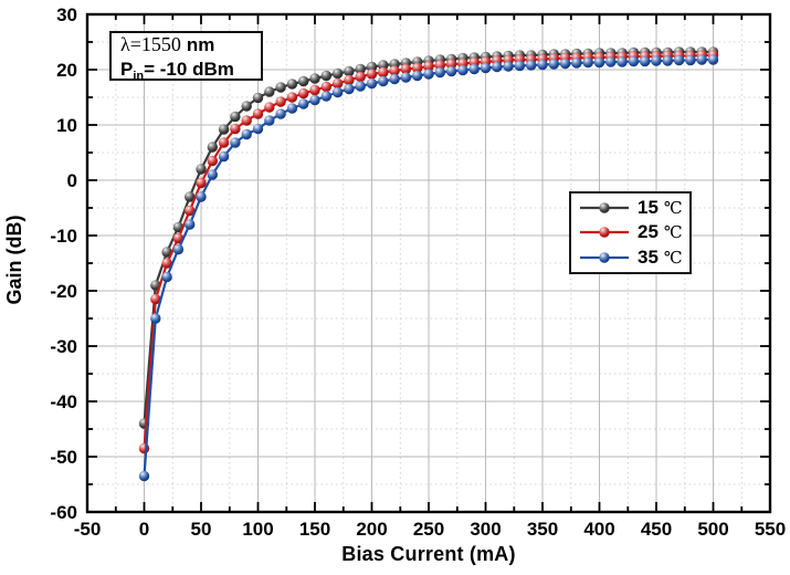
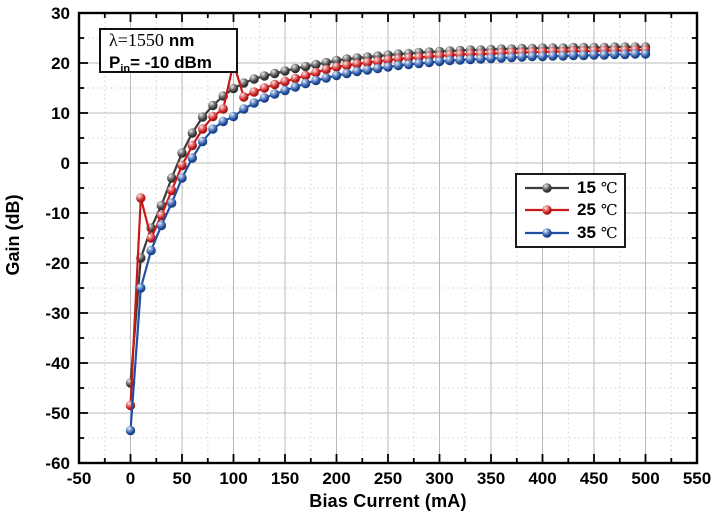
25 ℃/10: -22 -> -7
25 ℃/100: 12 -> 20
